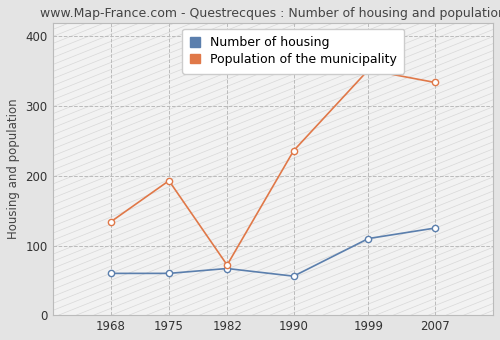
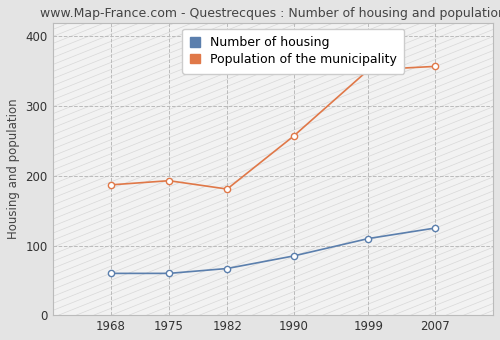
Population of the municipality/1968: 134 -> 187
Population of the municipality/1982: 72 -> 181
Number of housing/1990: 56 -> 85
Population of the municipality/1990: 236 -> 257
Population of the municipality/2007: 334 -> 357
